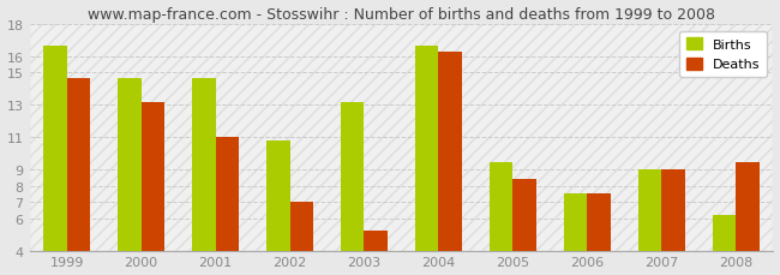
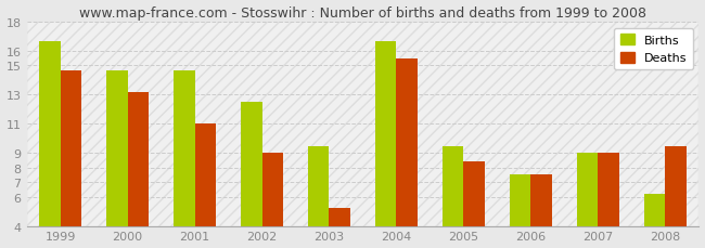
Births/2002: 10.8 -> 12.5
Deaths/2002: 7.0 -> 9.0
Births/2003: 13.2 -> 9.5
Deaths/2004: 16.3 -> 15.5
